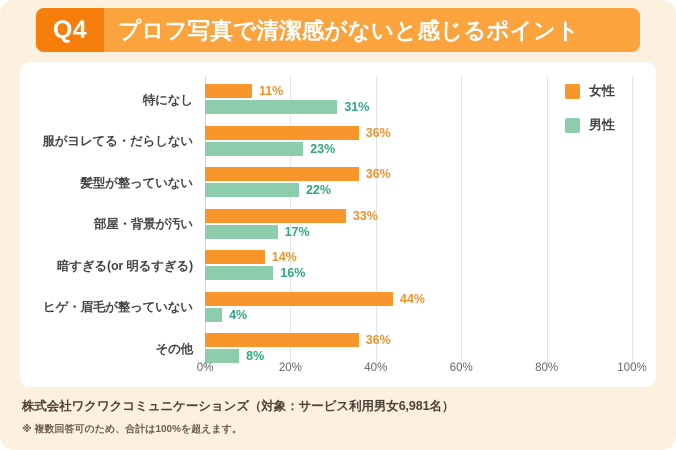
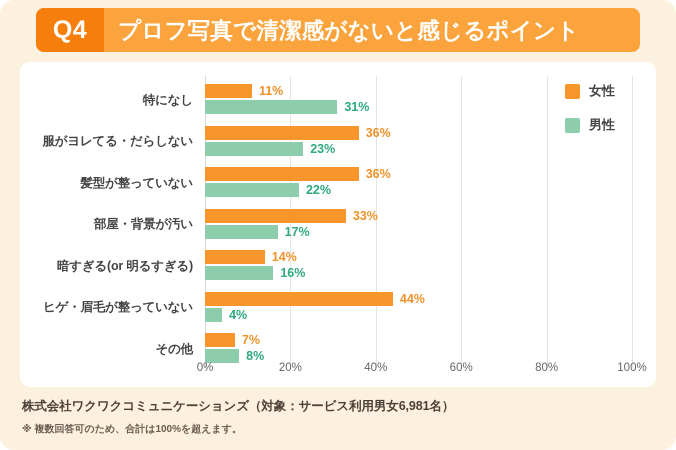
女性/その他: 36% -> 7%
